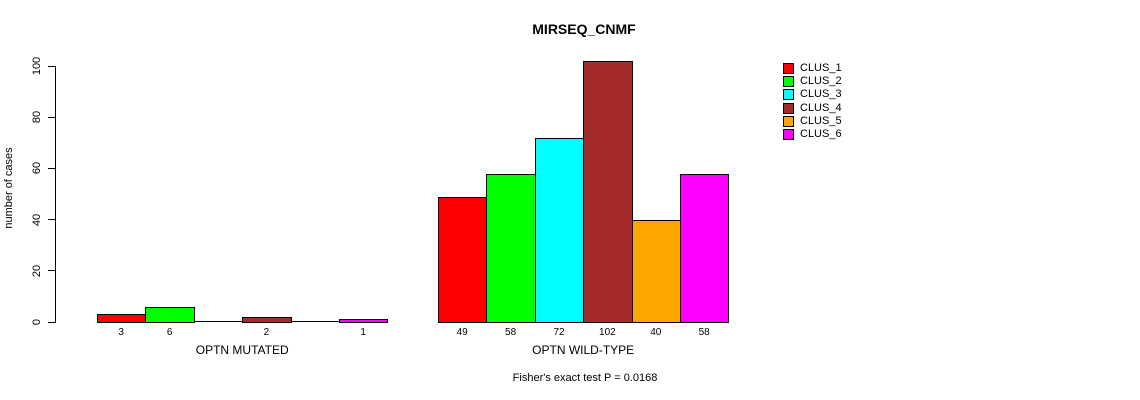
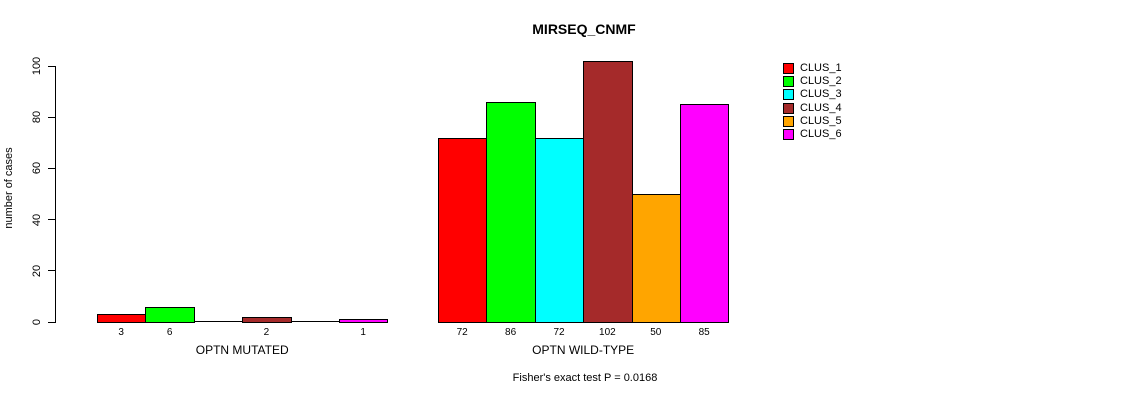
CLUS_1/OPTN WILD-TYPE: 49 -> 72
CLUS_2/OPTN WILD-TYPE: 58 -> 86
CLUS_5/OPTN WILD-TYPE: 40 -> 50
CLUS_6/OPTN WILD-TYPE: 58 -> 85
